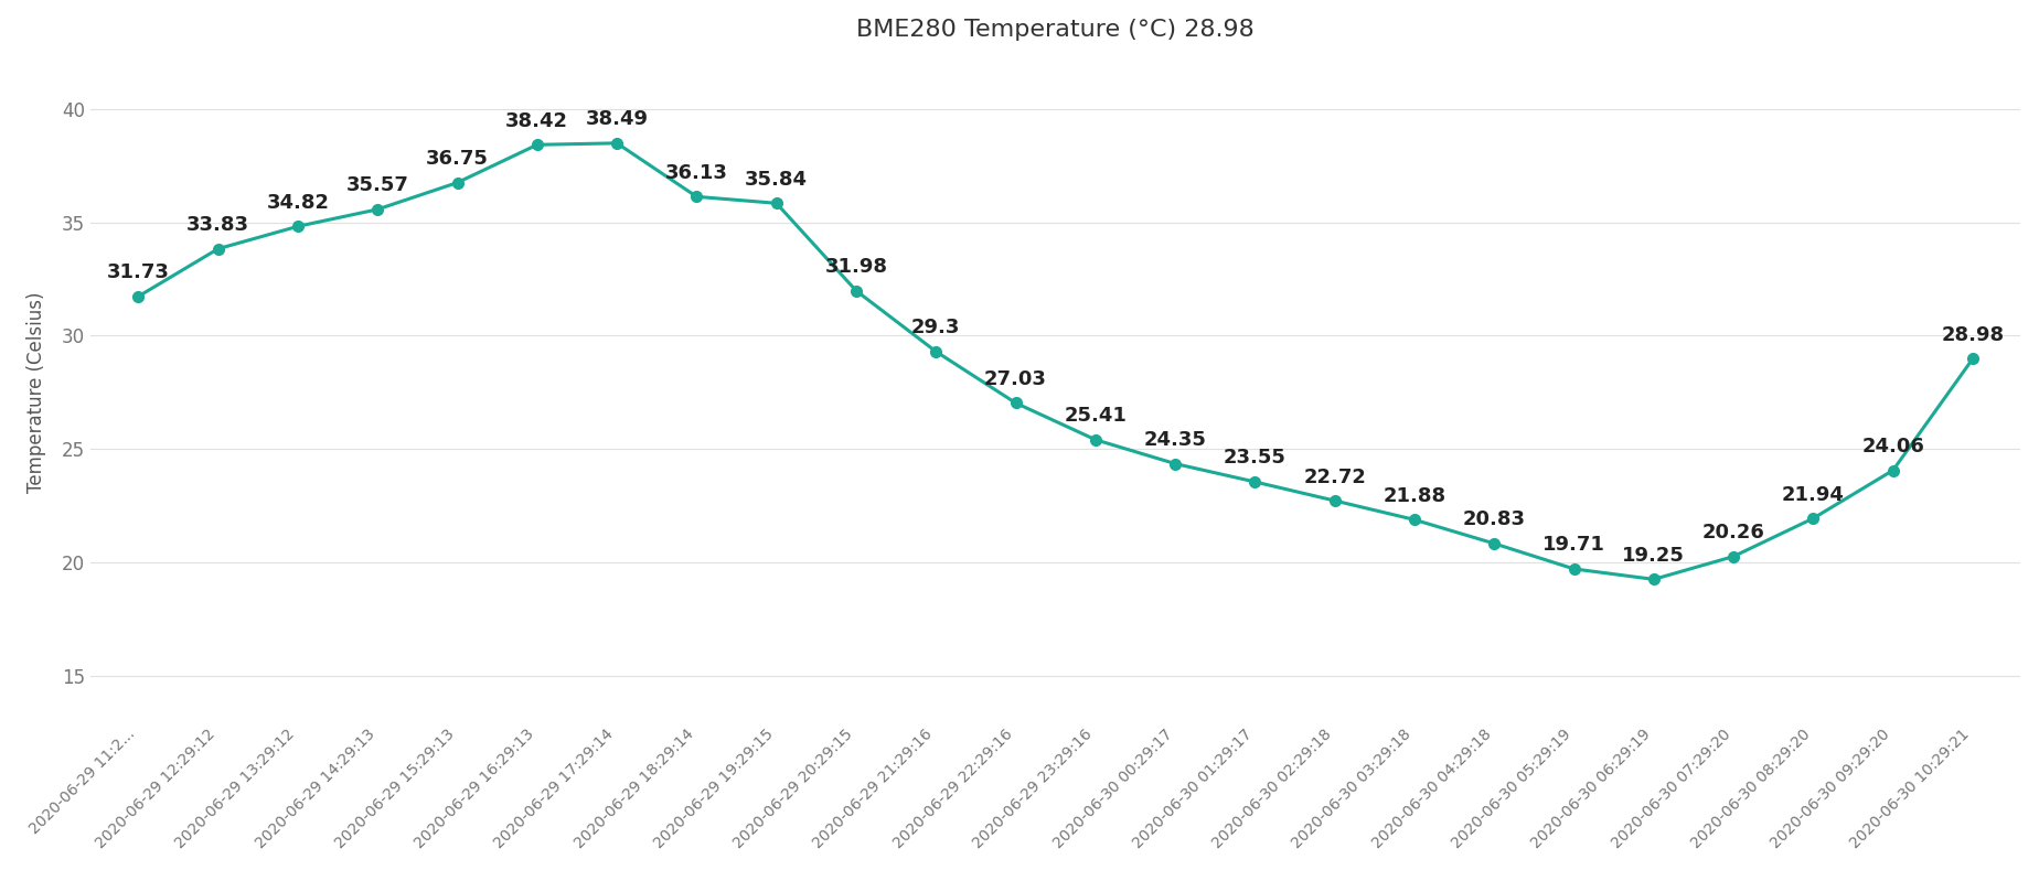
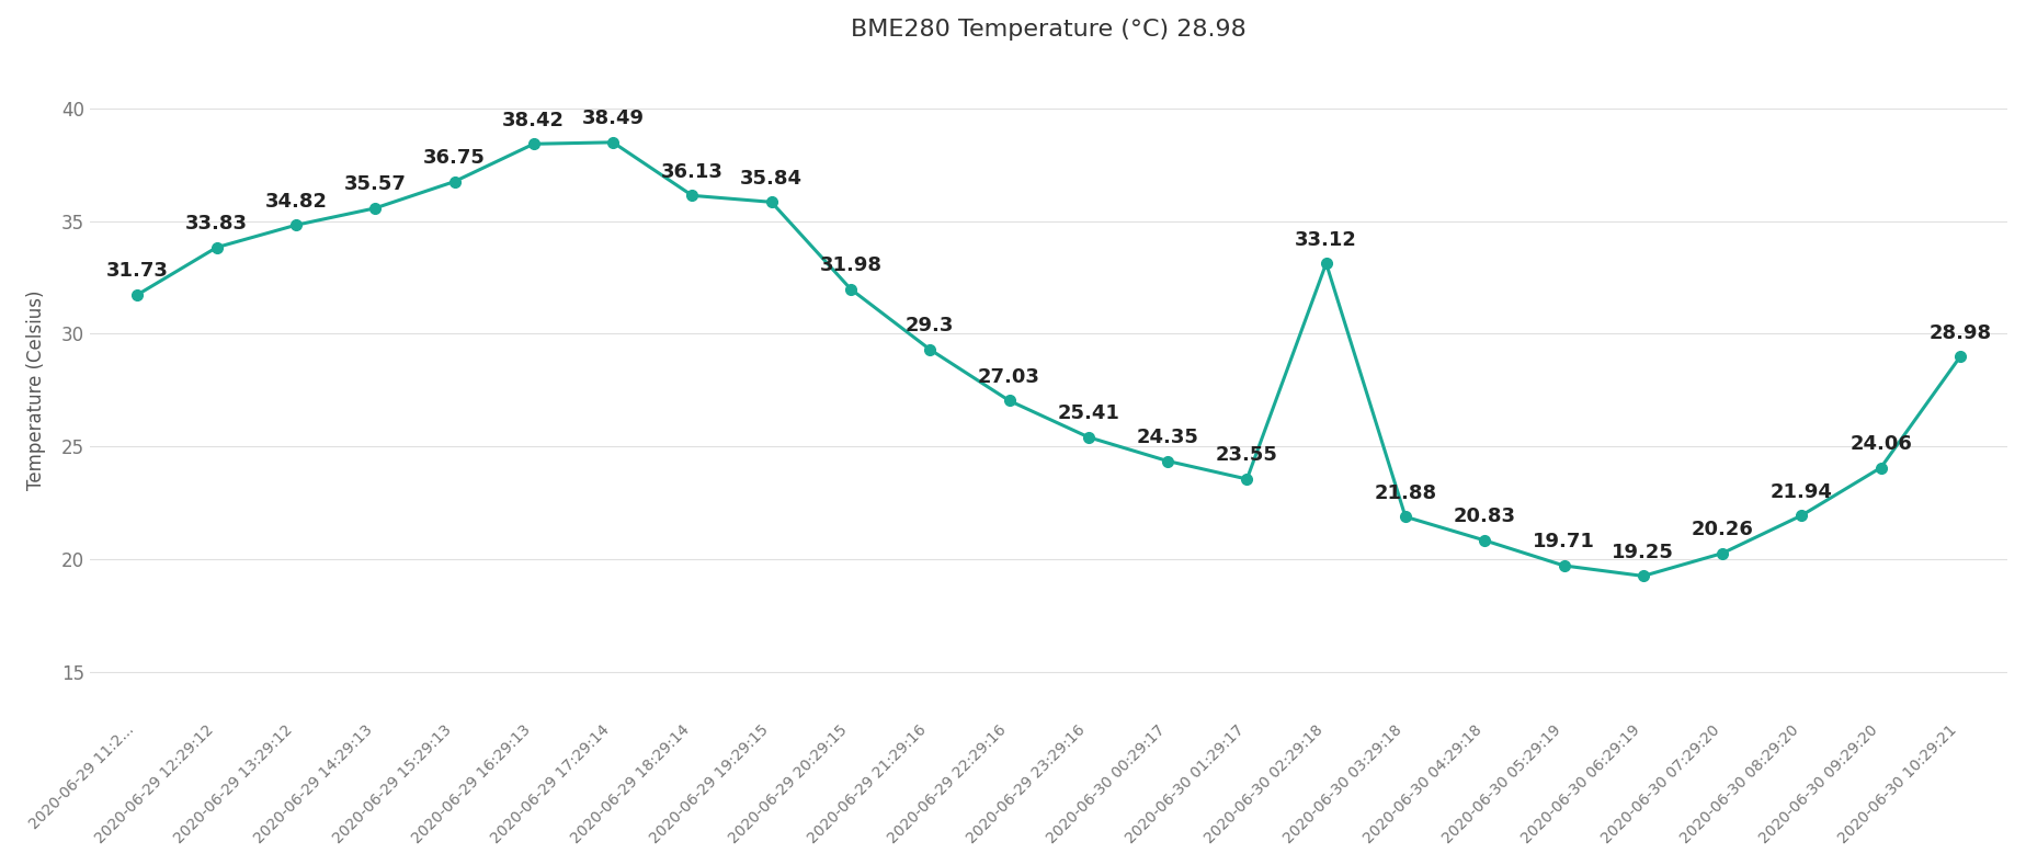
2020-06-30 02:29:18: 22.72 -> 33.12
